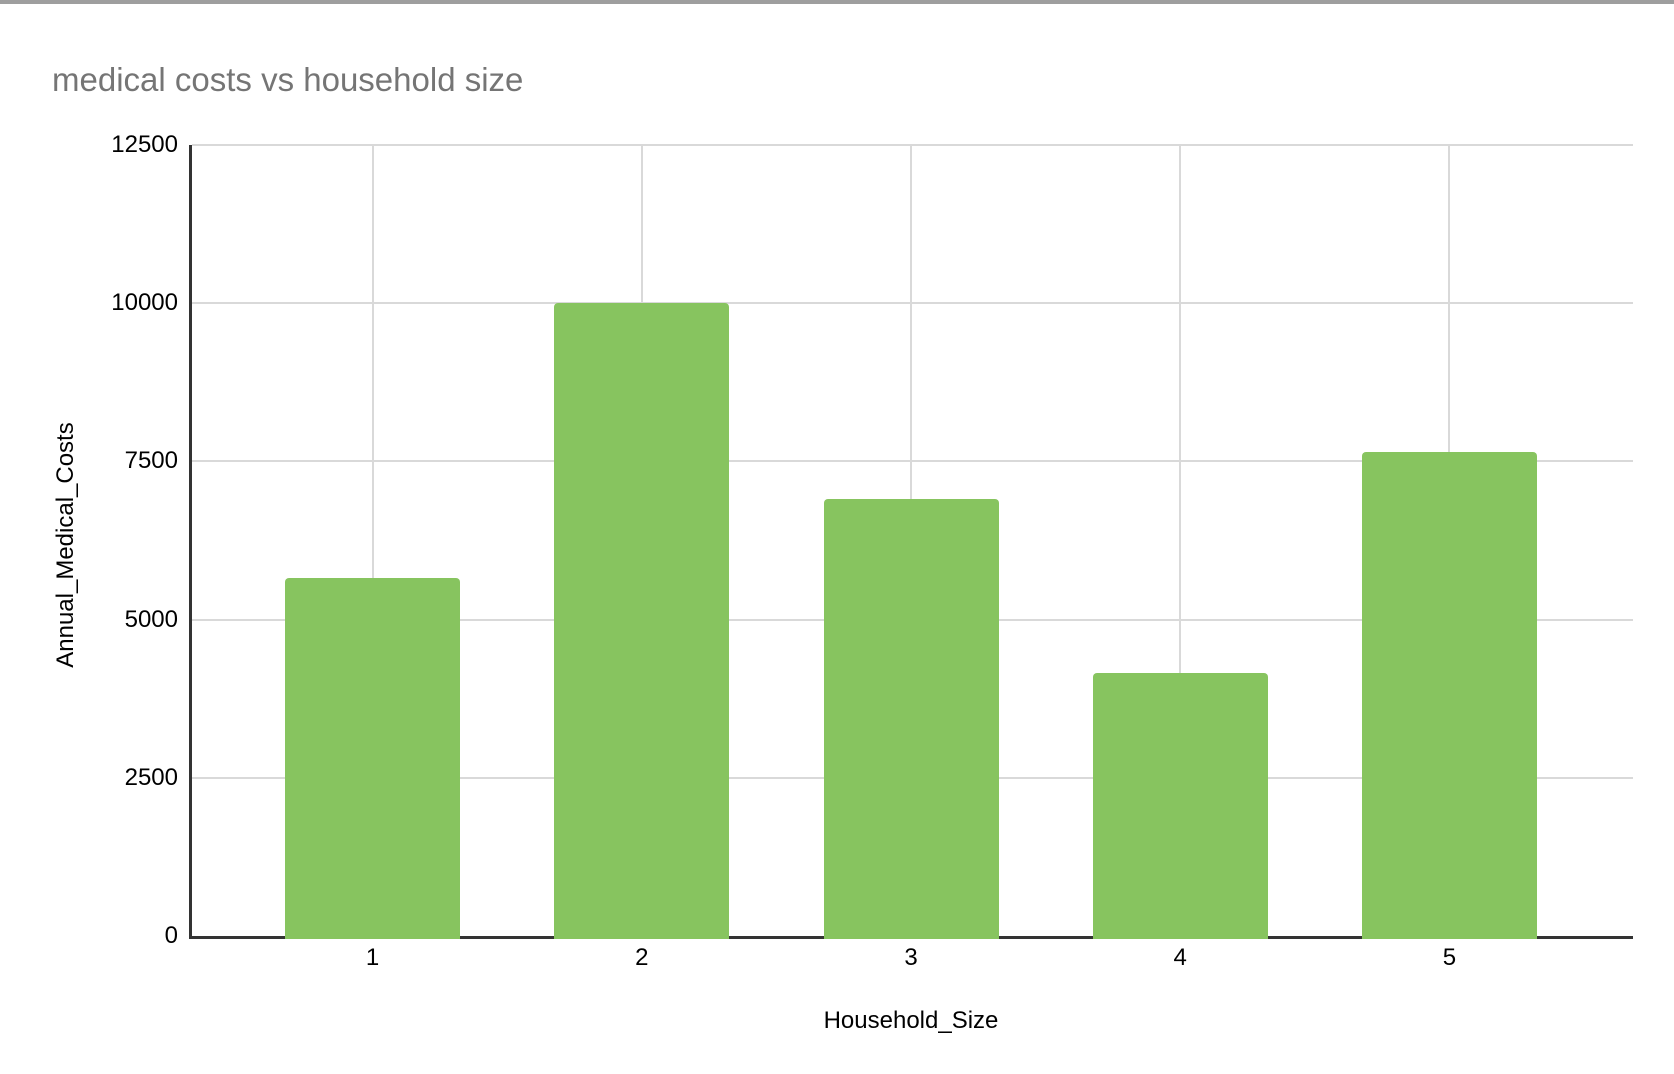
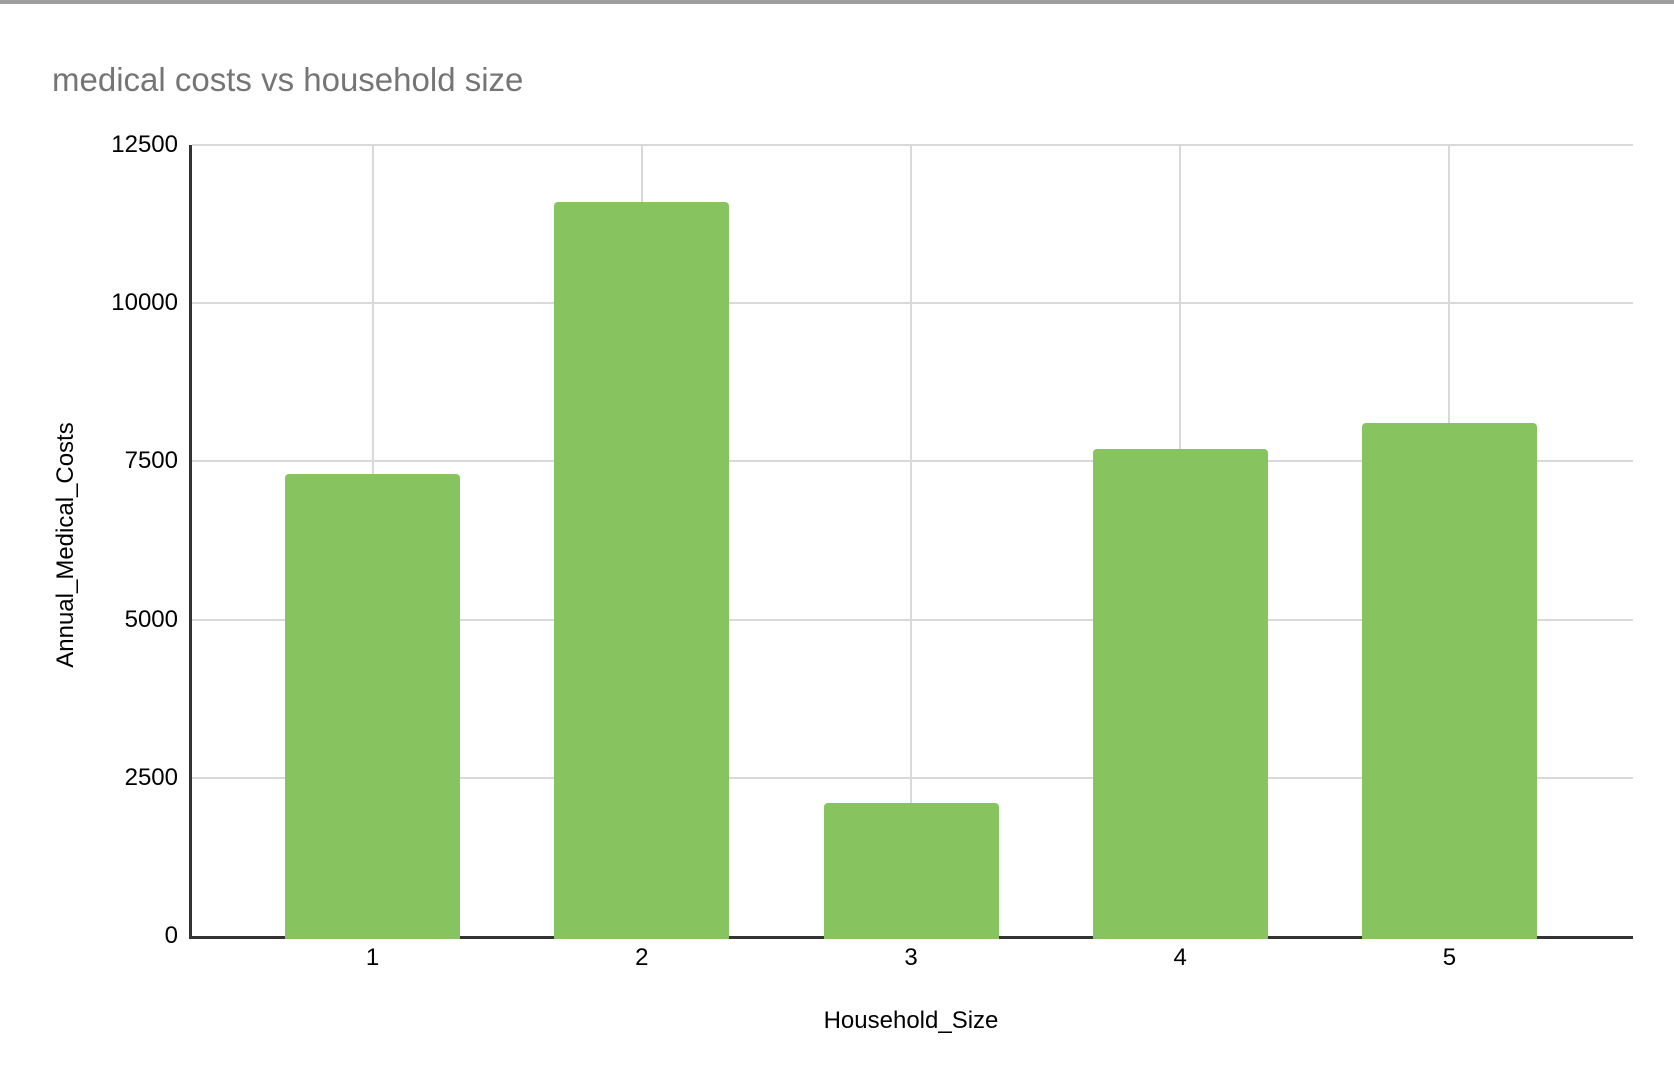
1: 5600 -> 7300
2: 10000 -> 11600
3: 6900 -> 2100
4: 4200 -> 7700
5: 7600 -> 8100
